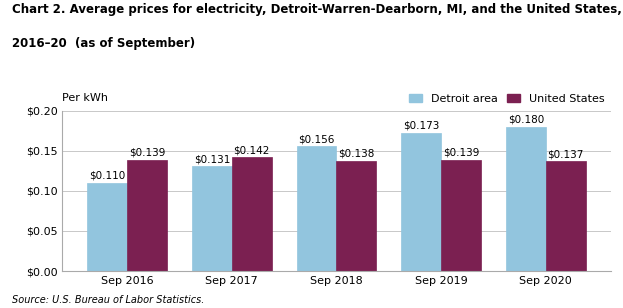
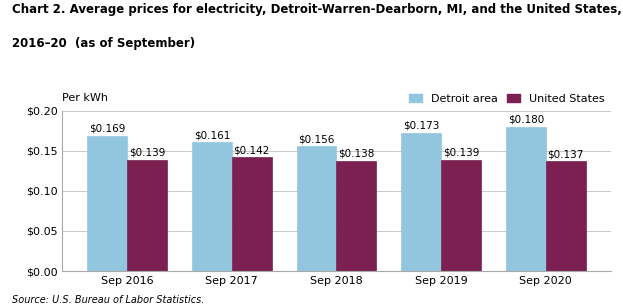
Detroit area/Sep 2016: $0.110 -> $0.169
Detroit area/Sep 2017: $0.131 -> $0.161
